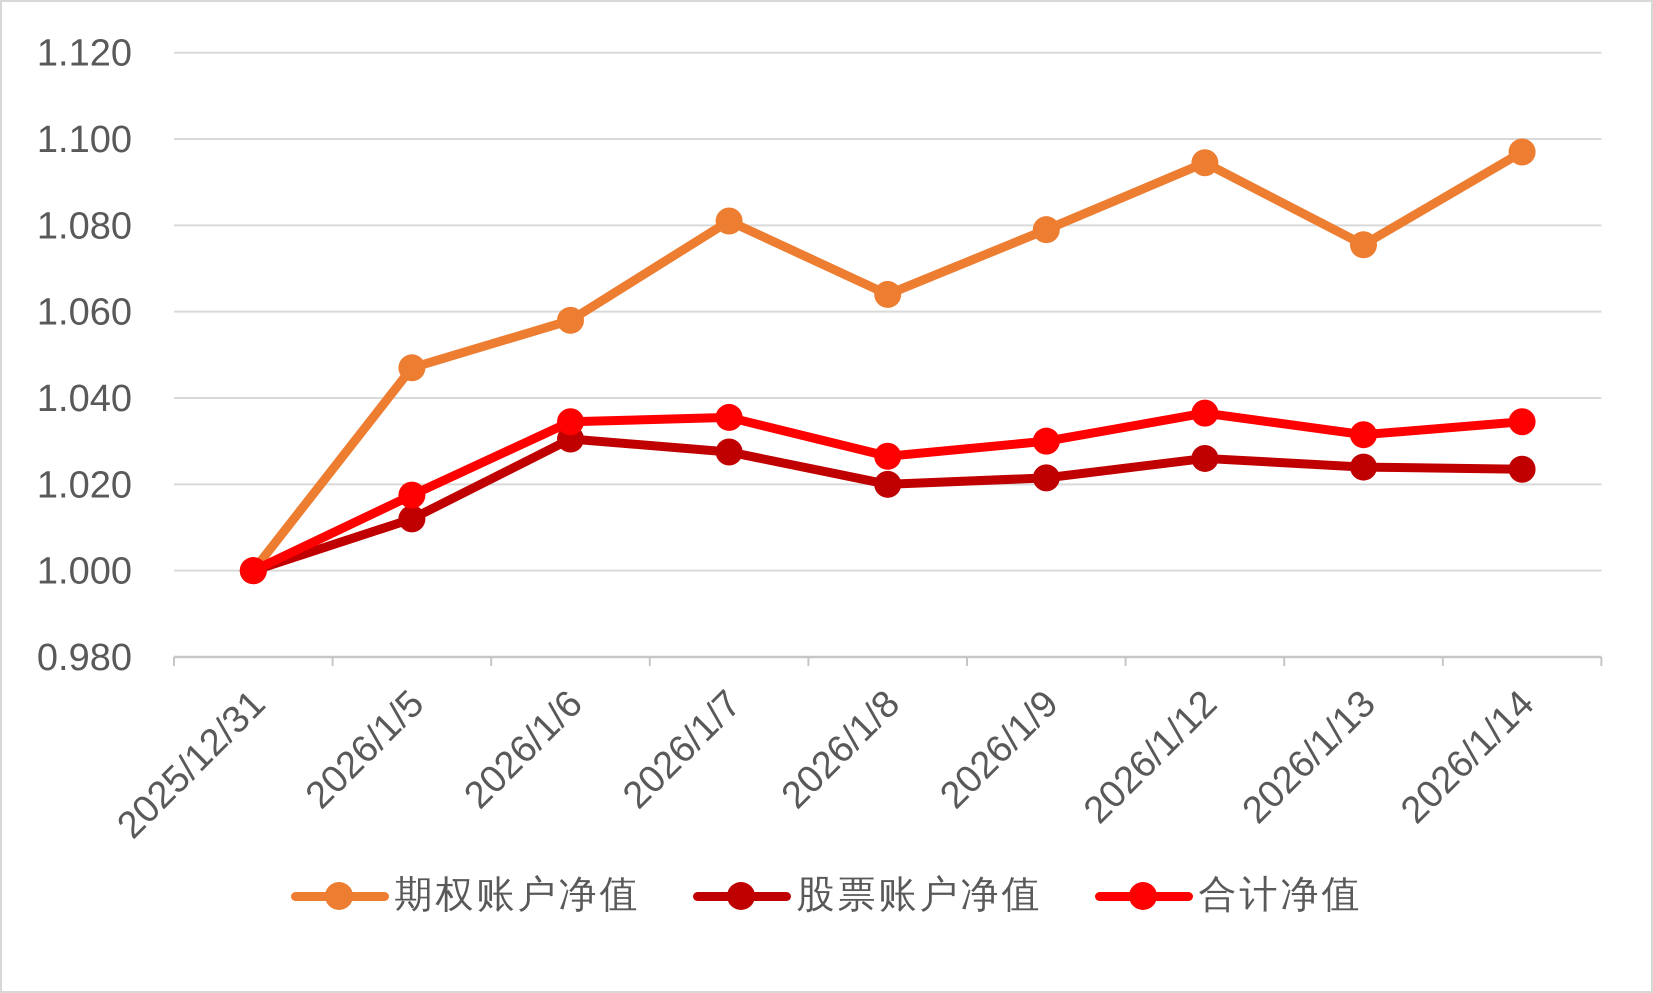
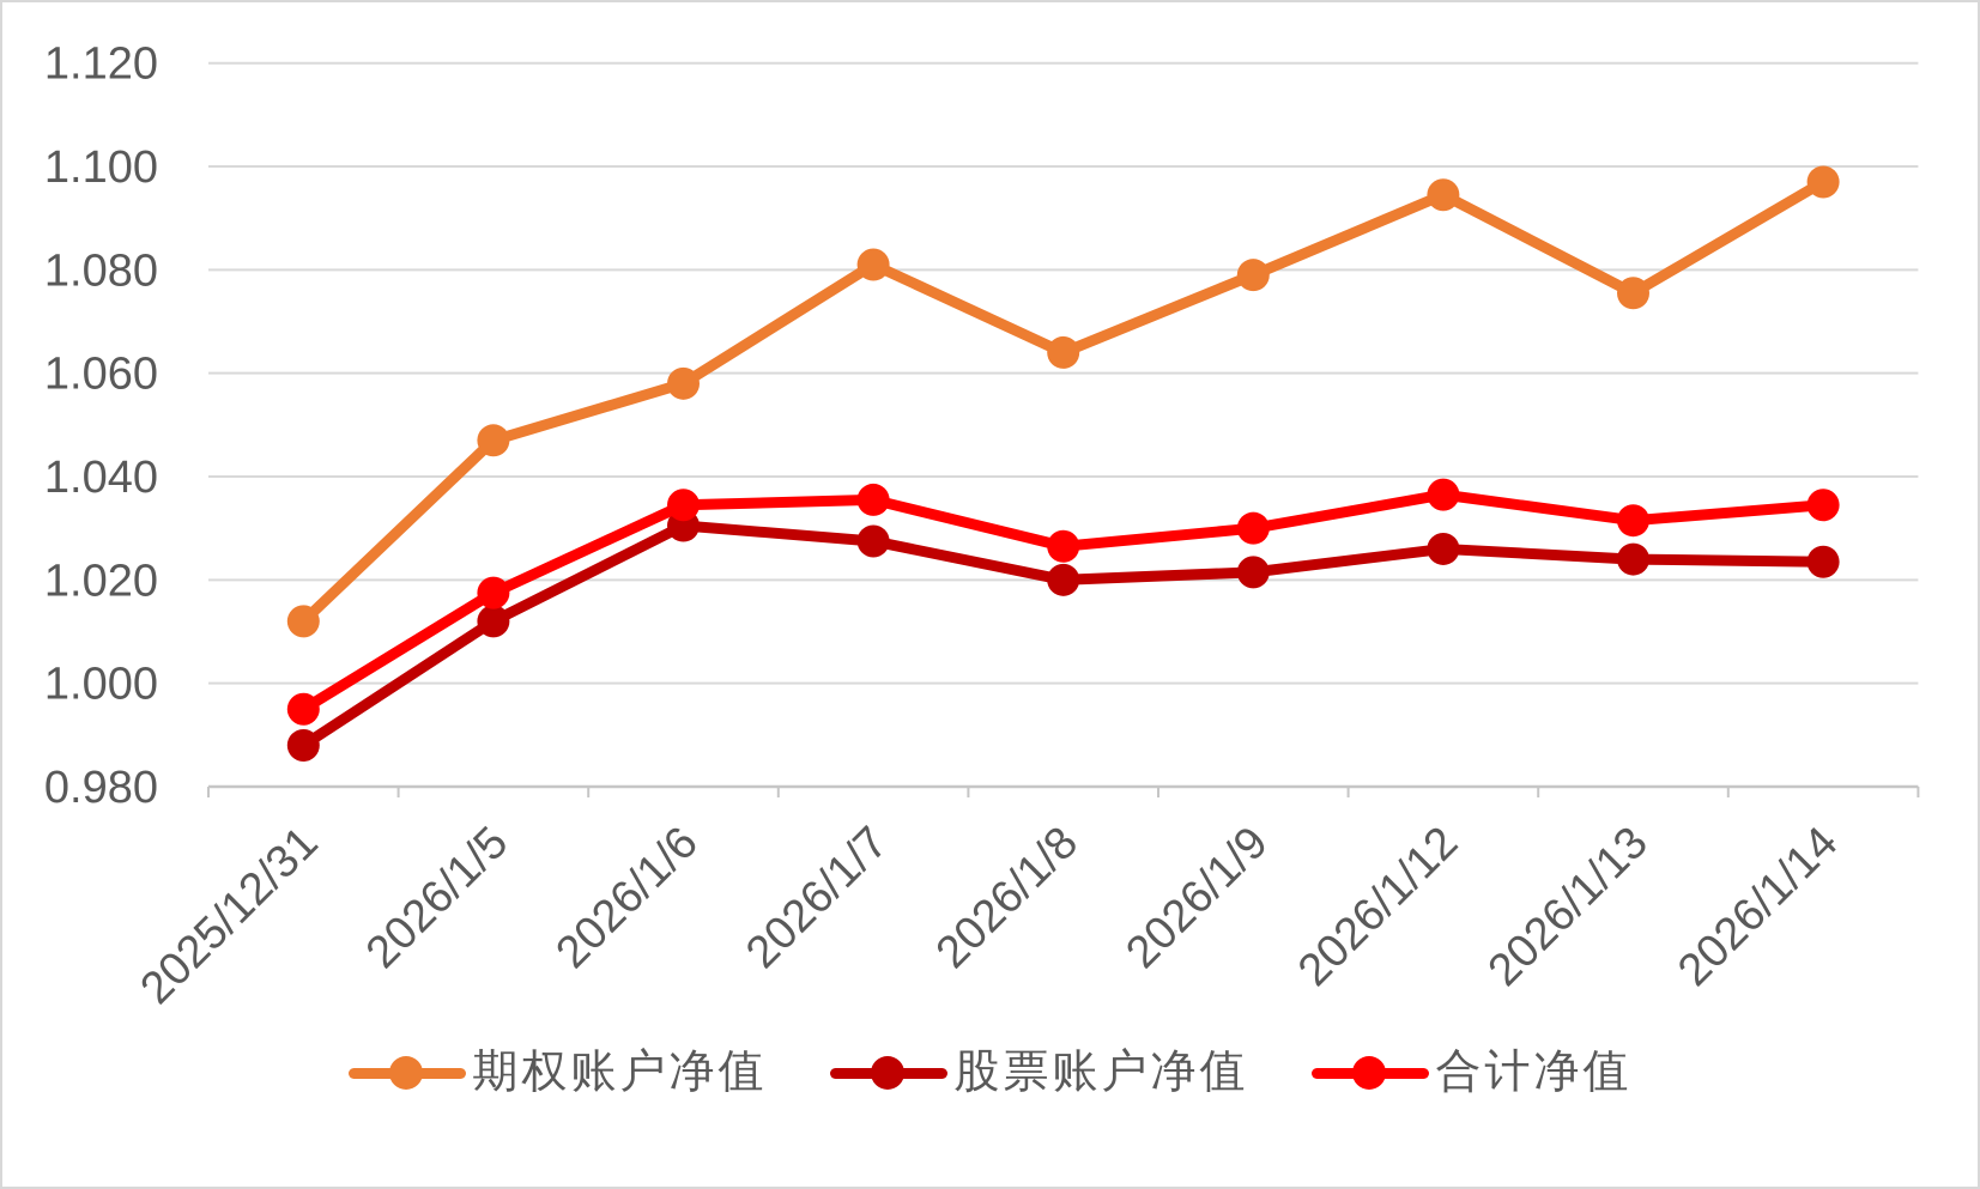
期权账户净值/2025/12/31: 1.000 -> 1.012
股票账户净值/2025/12/31: 1.000 -> 0.988
合计净值/2025/12/31: 1.000 -> 0.995
